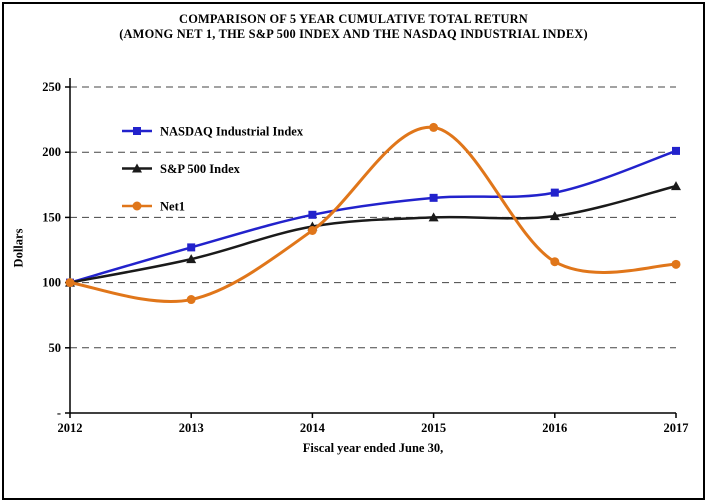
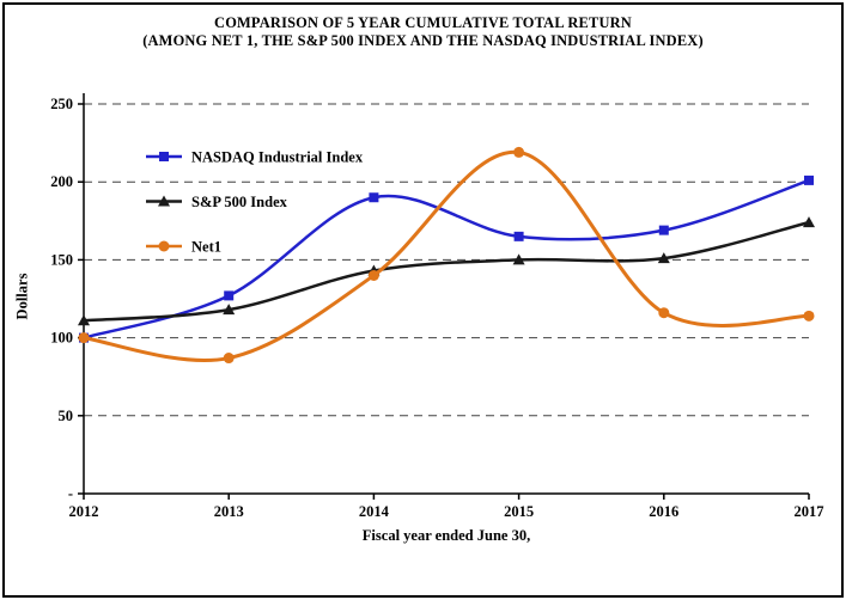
S&P 500 Index/2012: 100 -> 111
NASDAQ Industrial Index/2014: 152 -> 190
